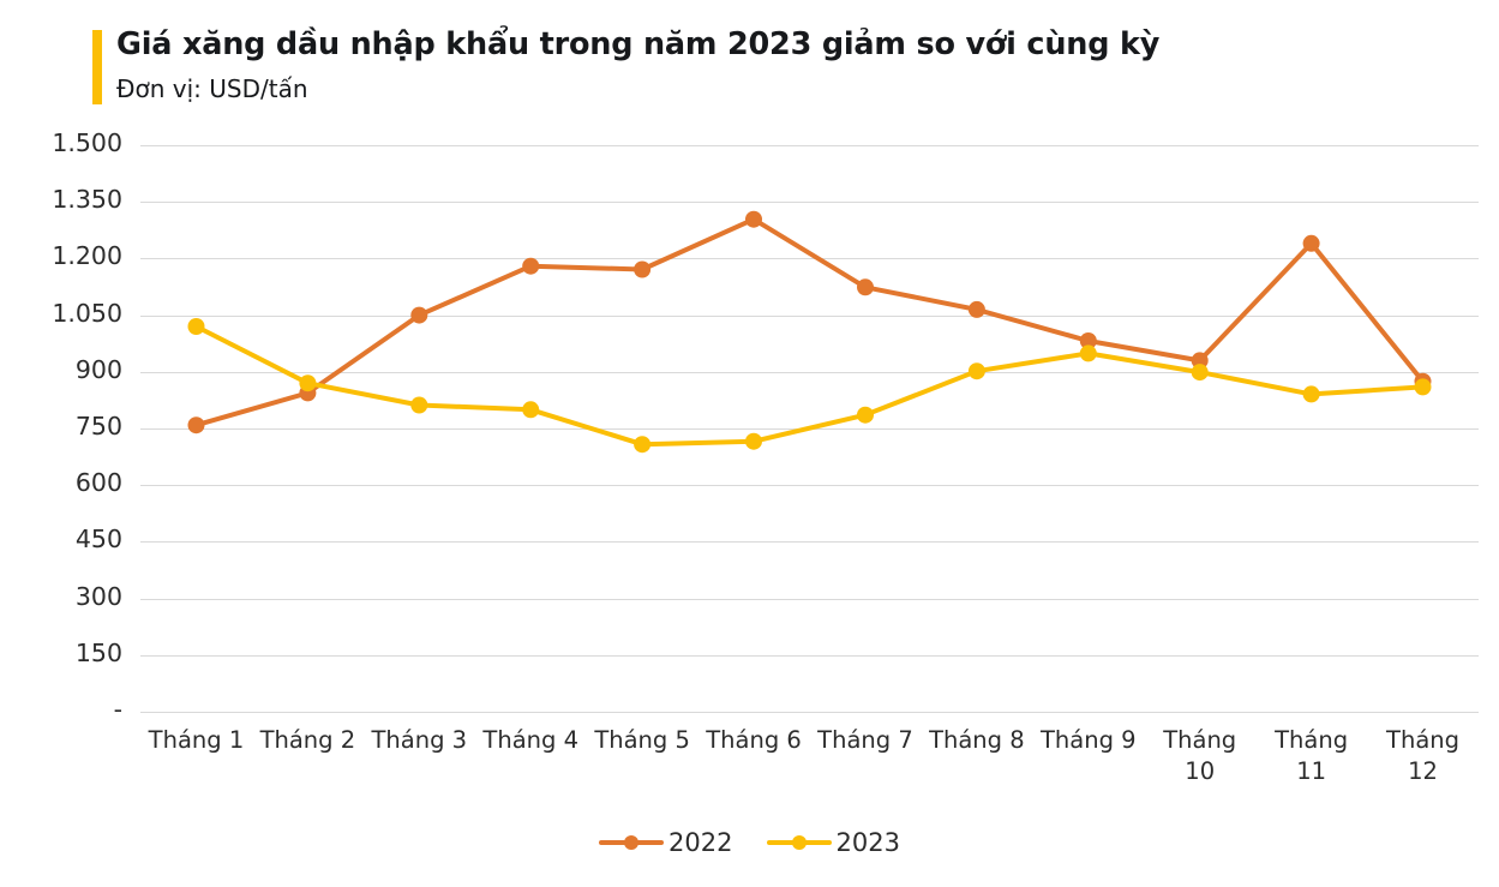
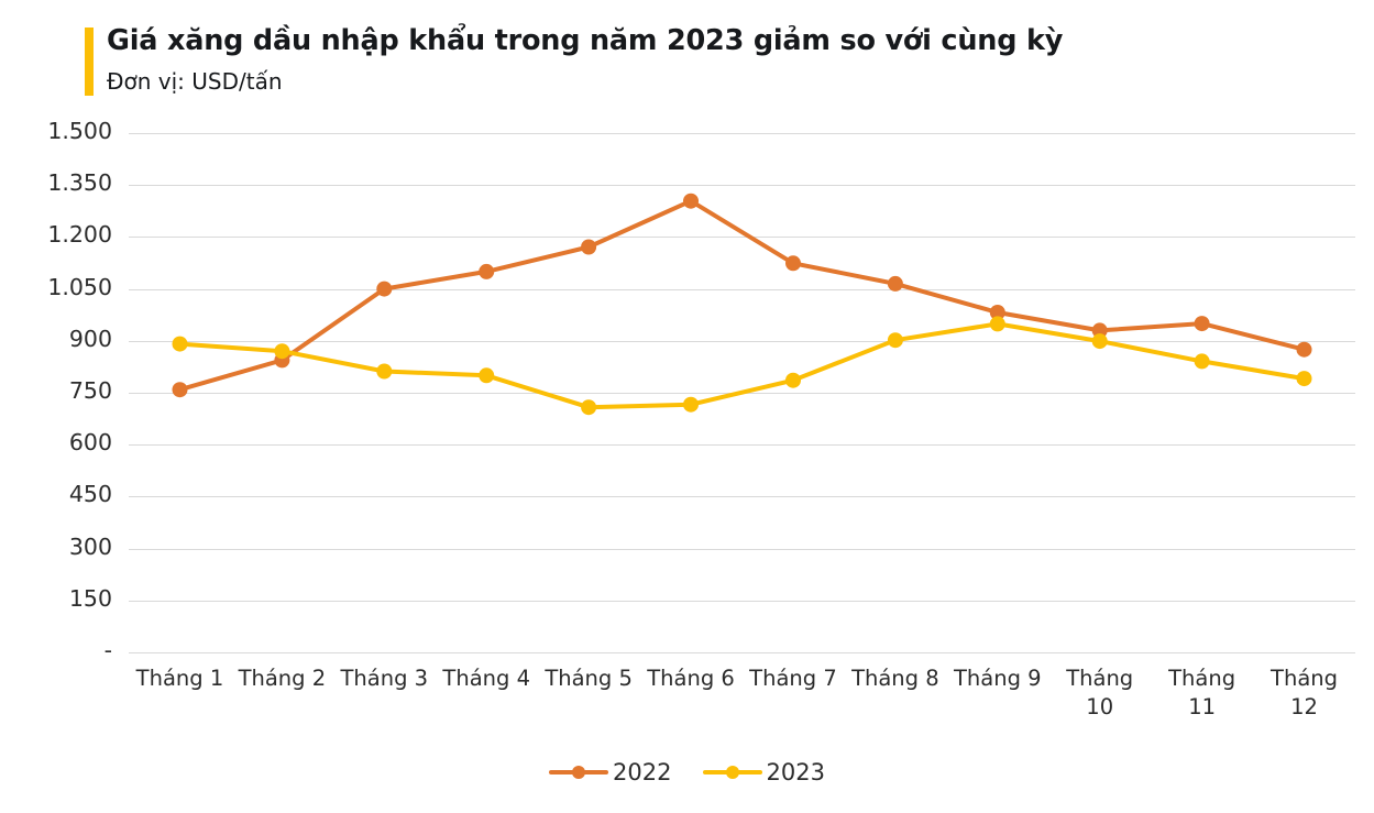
2023/Tháng 1: 1020 -> 890
2022/Tháng 4: 1180 -> 1100
2022/Tháng 11: 1240 -> 950
2023/Tháng 12: 860 -> 790
